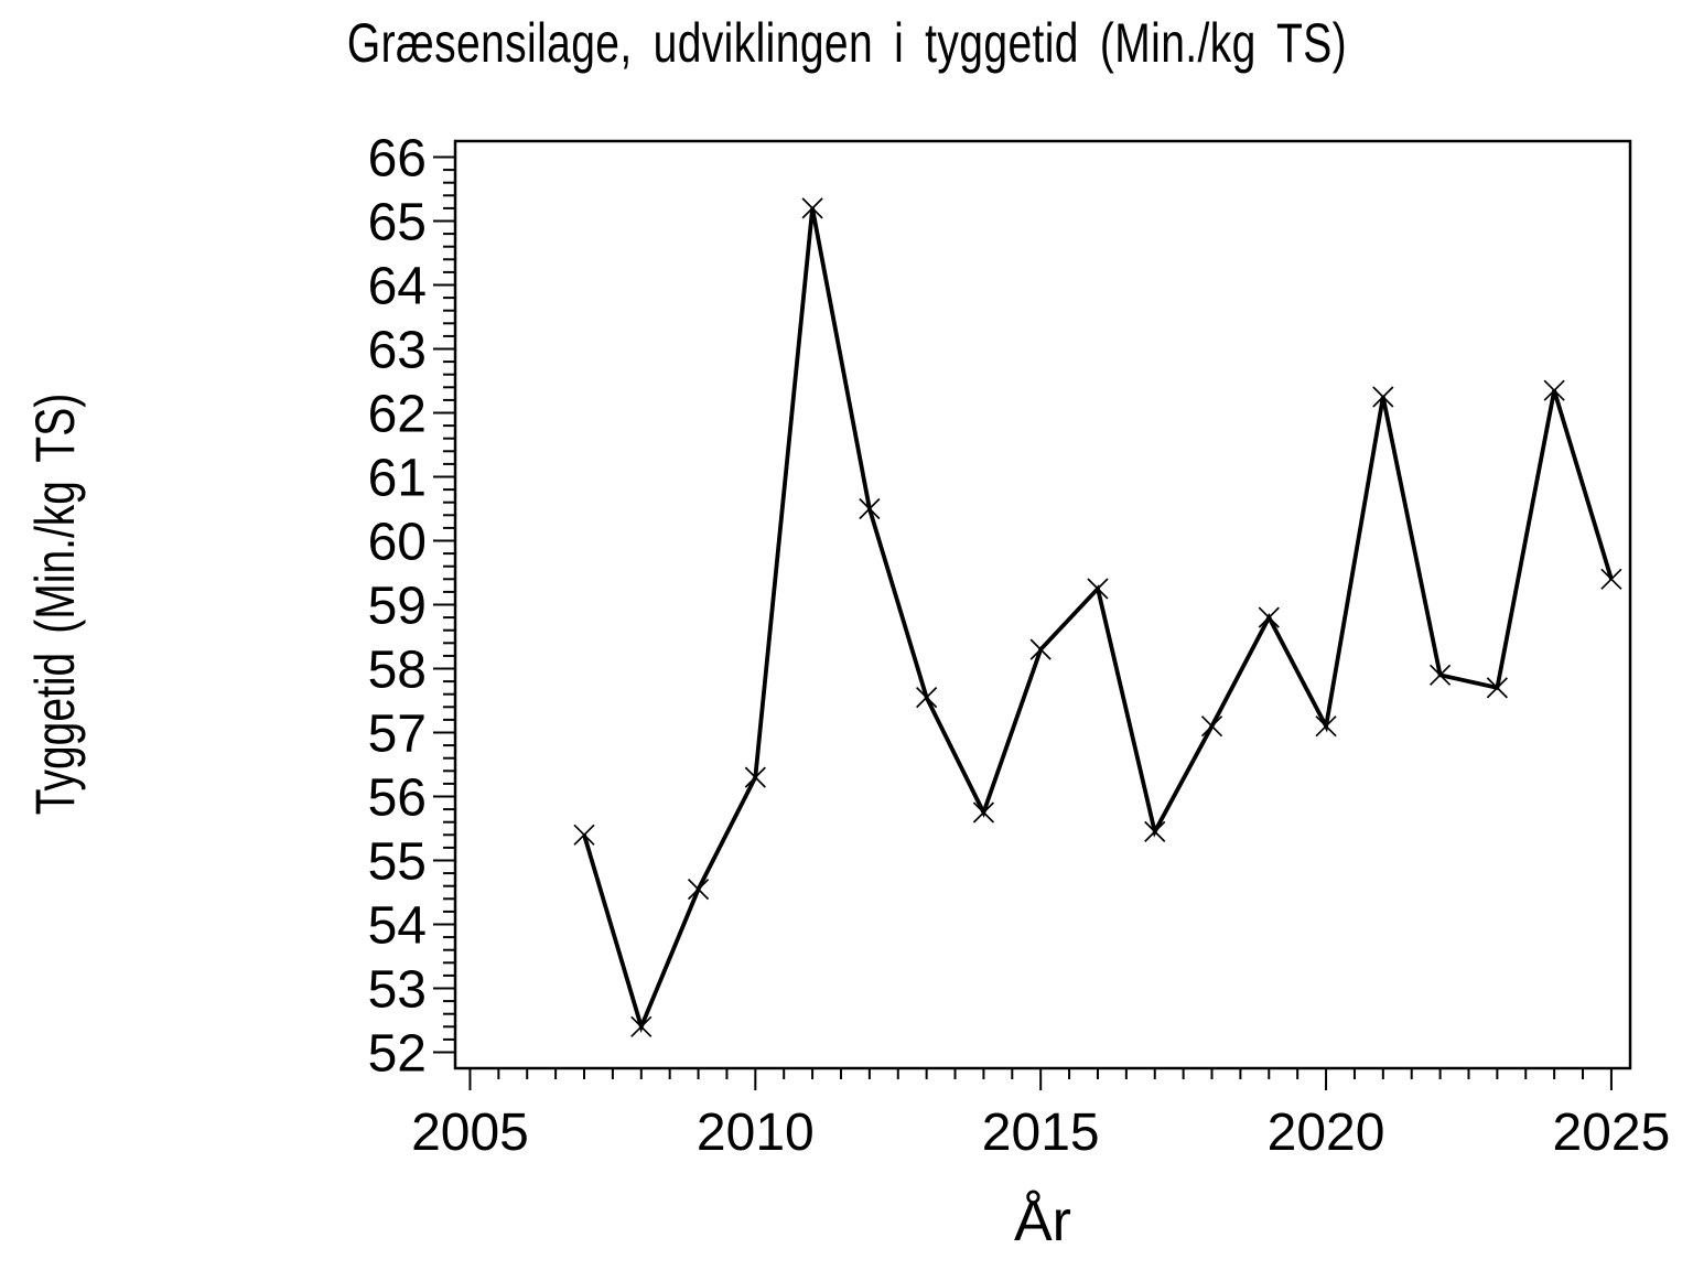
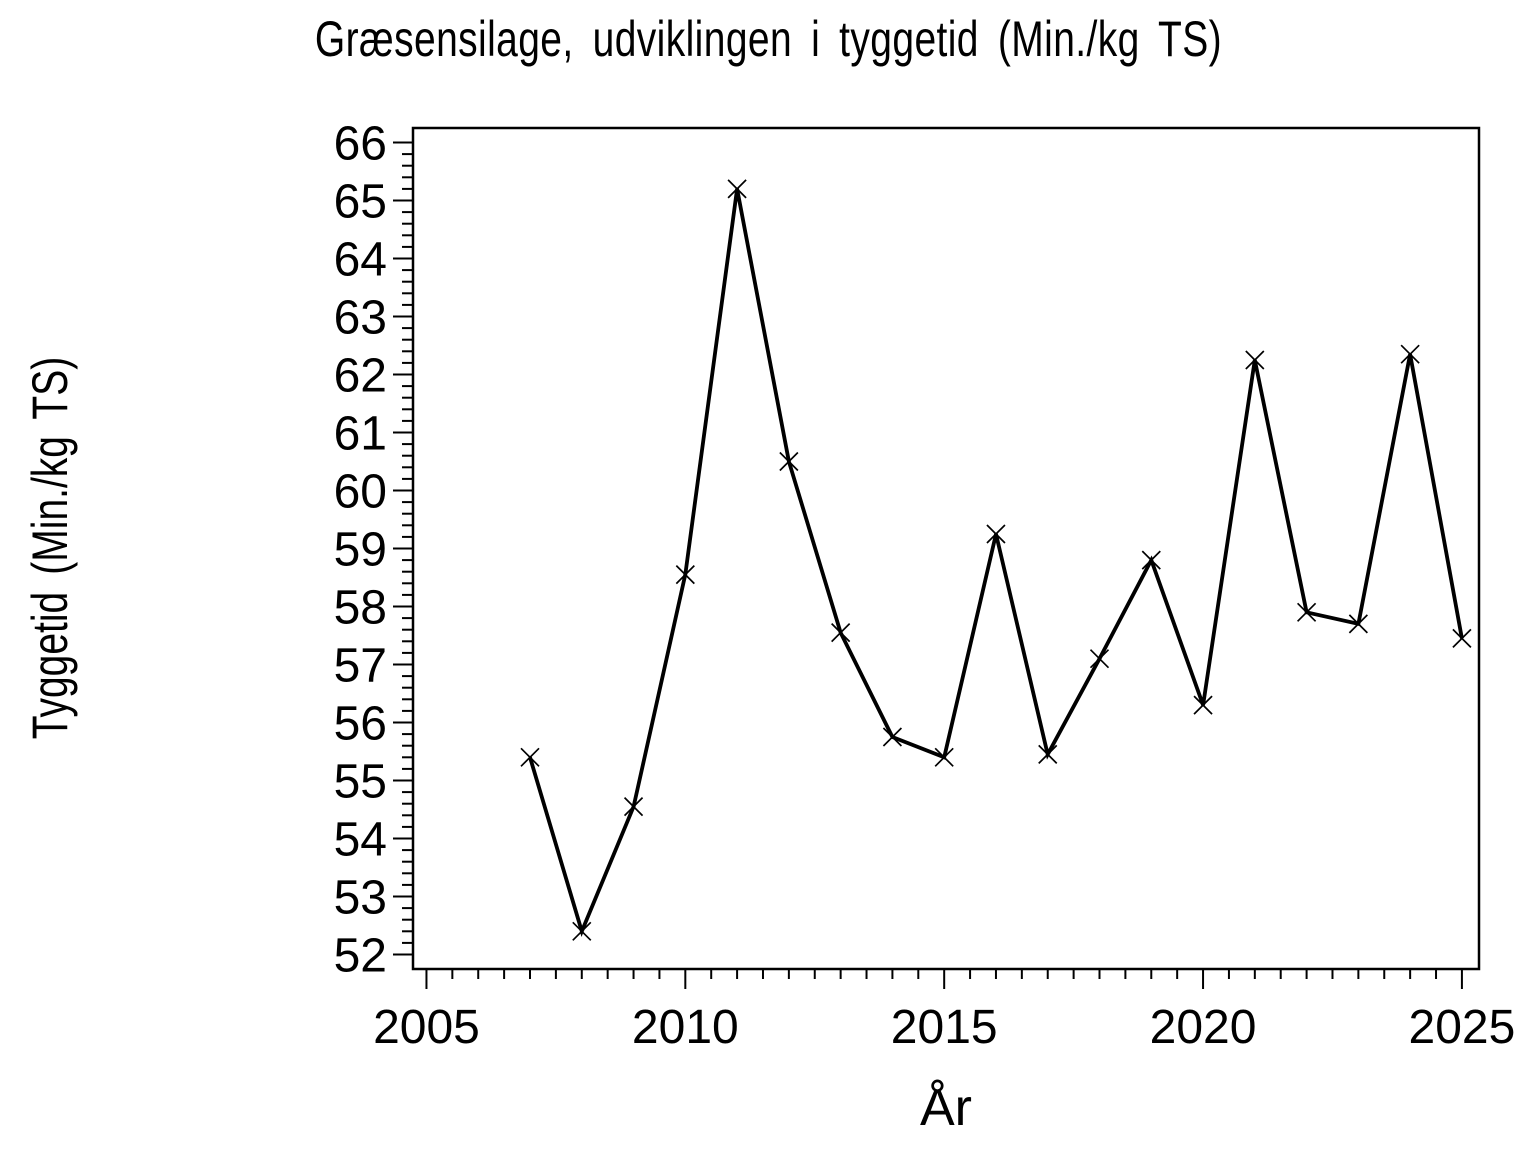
2010: 56.3 -> 58.5
2015: 58.3 -> 55.4
2020: 57.1 -> 56.3
2025: 59.4 -> 57.5
